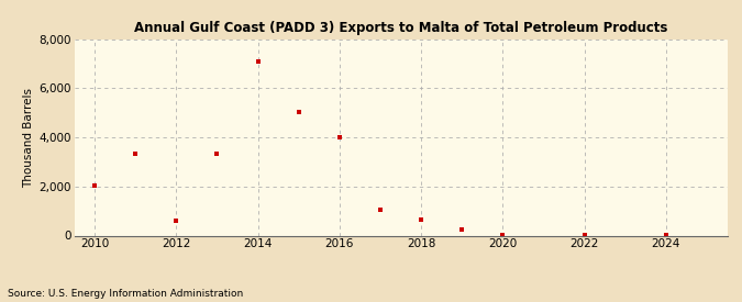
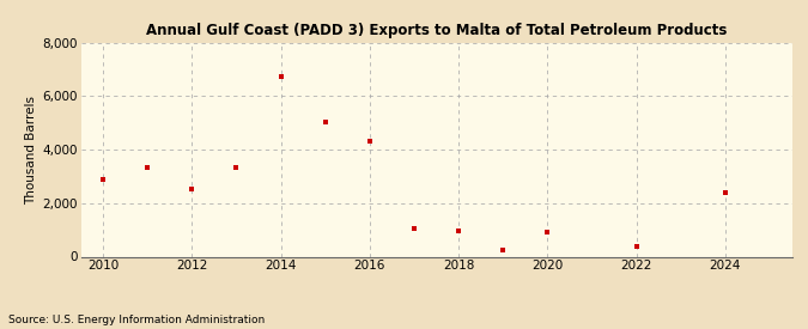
2010: 2,050 -> 2,900
2012: 600 -> 2,550
2014: 7,100 -> 6,750
2016: 4,000 -> 4,300
2018: 630 -> 950
2020: 30 -> 900
2022: 30 -> 400
2024: 30 -> 2,400
